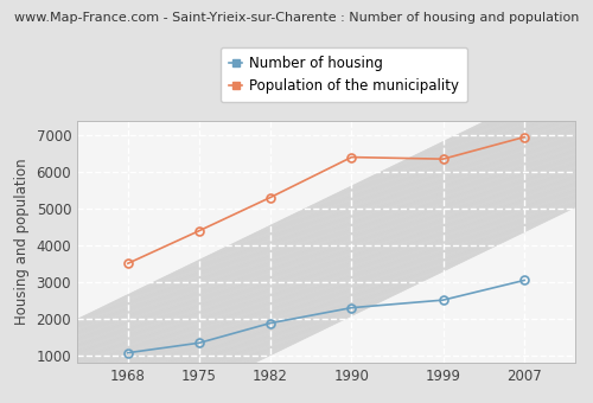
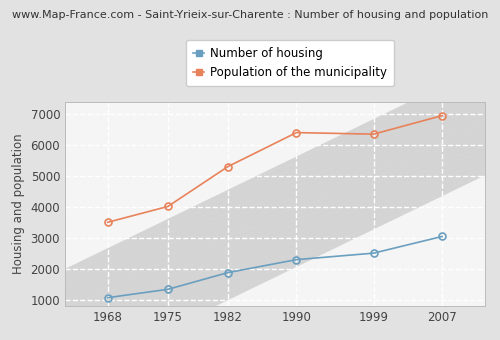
Population of the municipality/1975: 4400 -> 4020
